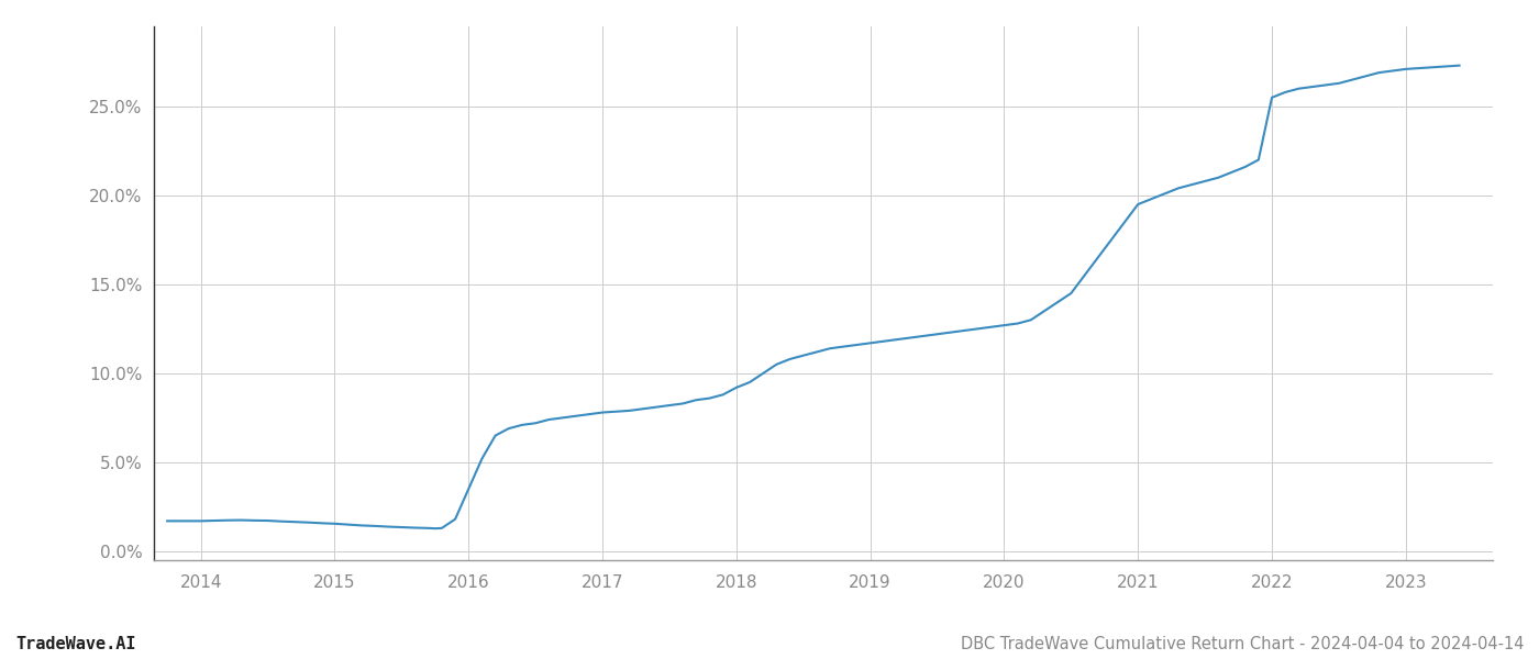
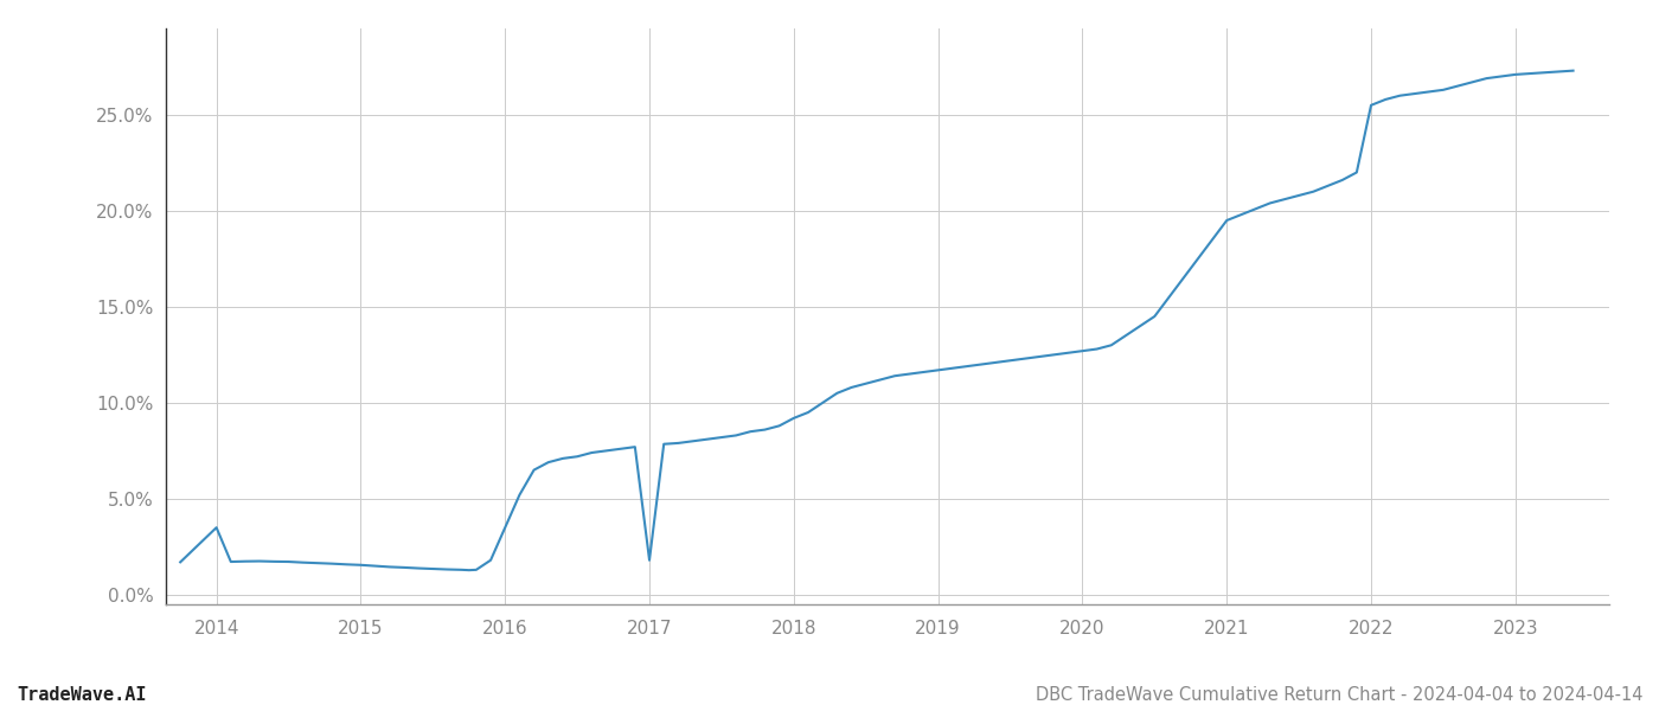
2014: 1.7% -> 3.5%
2017: 7.8% -> 1.8%
